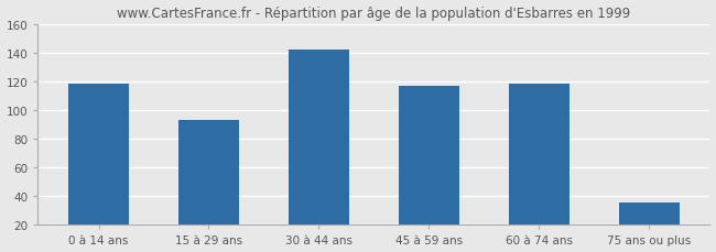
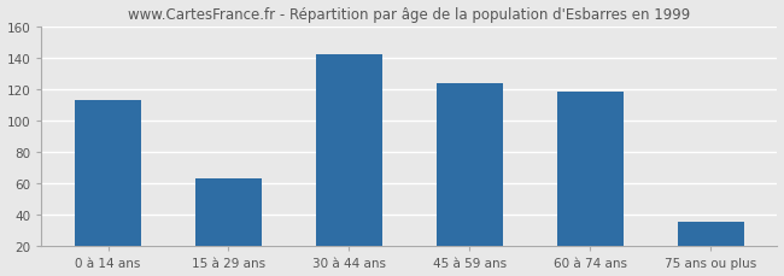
0 à 14 ans: 118 -> 113
15 à 29 ans: 93 -> 63
45 à 59 ans: 117 -> 124
